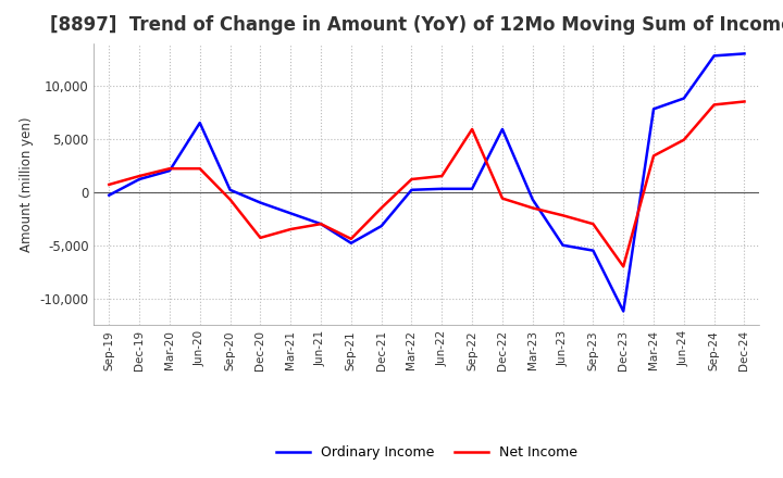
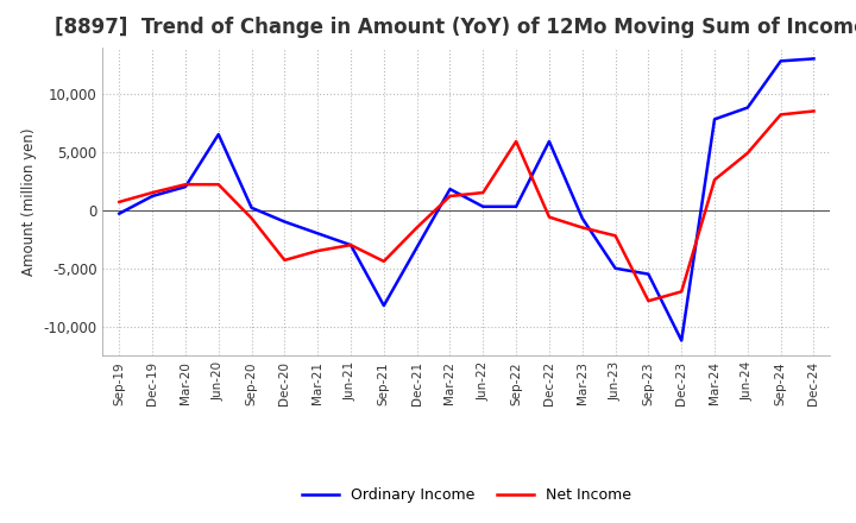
Ordinary Income/Sep-21: -4,800 -> -8,200
Ordinary Income/Mar-22: 200 -> 1,800
Net Income/Sep-23: -3,000 -> -7,800
Net Income/Mar-24: 3,400 -> 2,600
